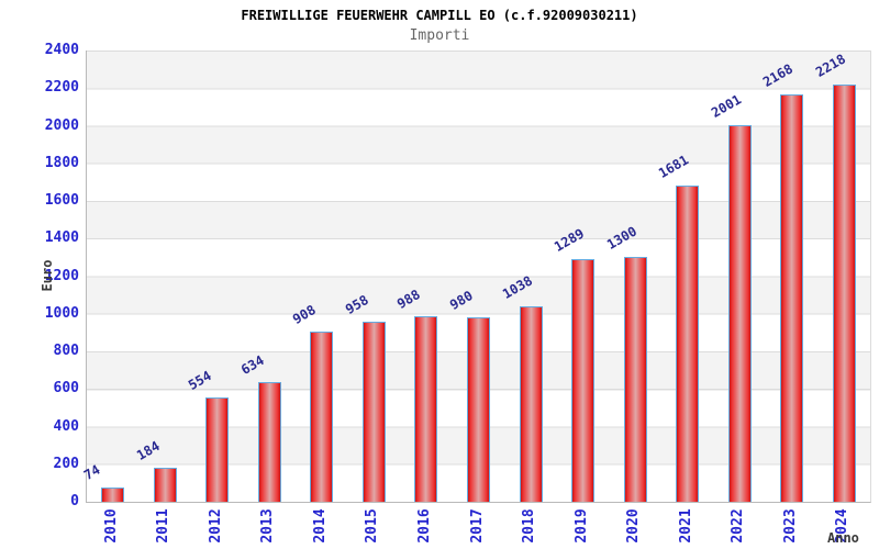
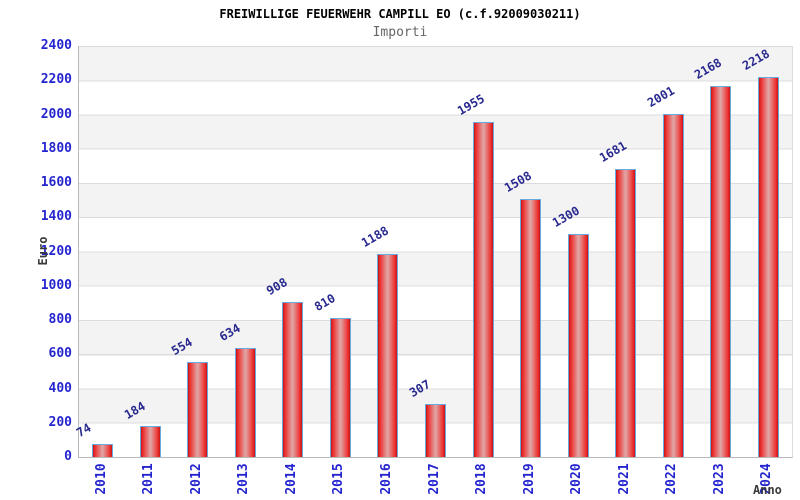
2015: 958 -> 810
2016: 988 -> 1188
2017: 980 -> 307
2018: 1038 -> 1955
2019: 1289 -> 1508
